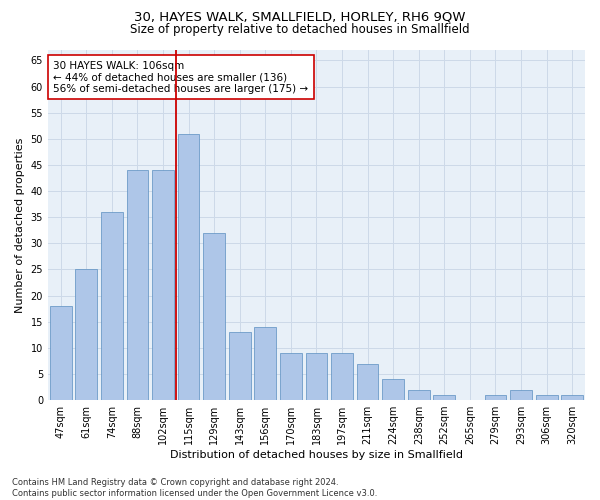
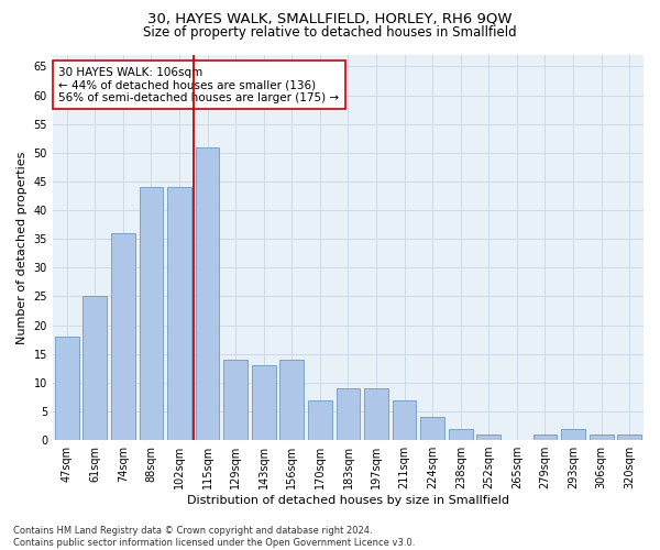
129sqm: 32 -> 14
170sqm: 9 -> 7
